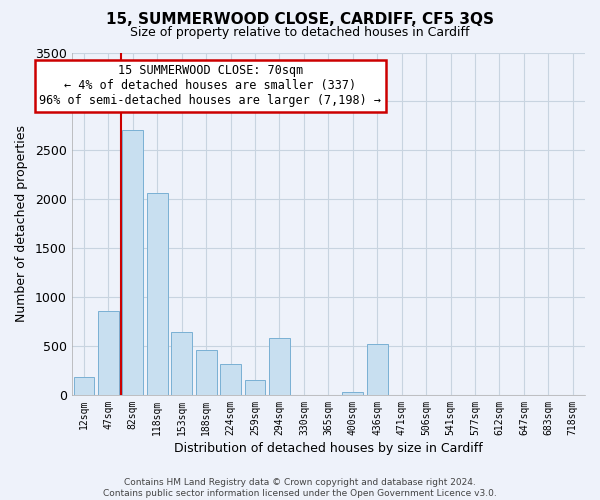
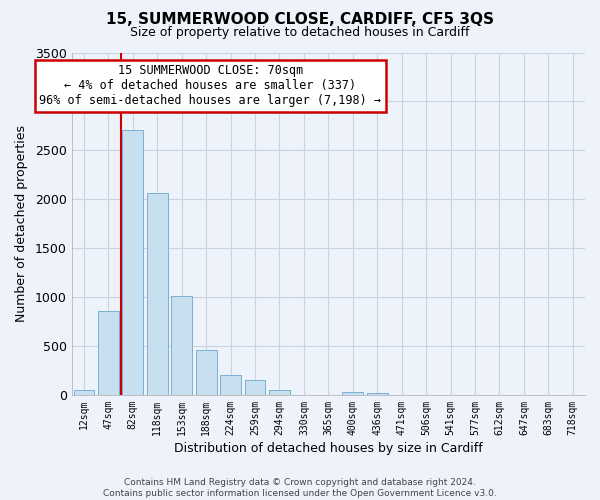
12sqm: 180 -> 60
153sqm: 640 -> 1010
224sqm: 320 -> 200
294sqm: 580 -> 60
436sqm: 520 -> 20
